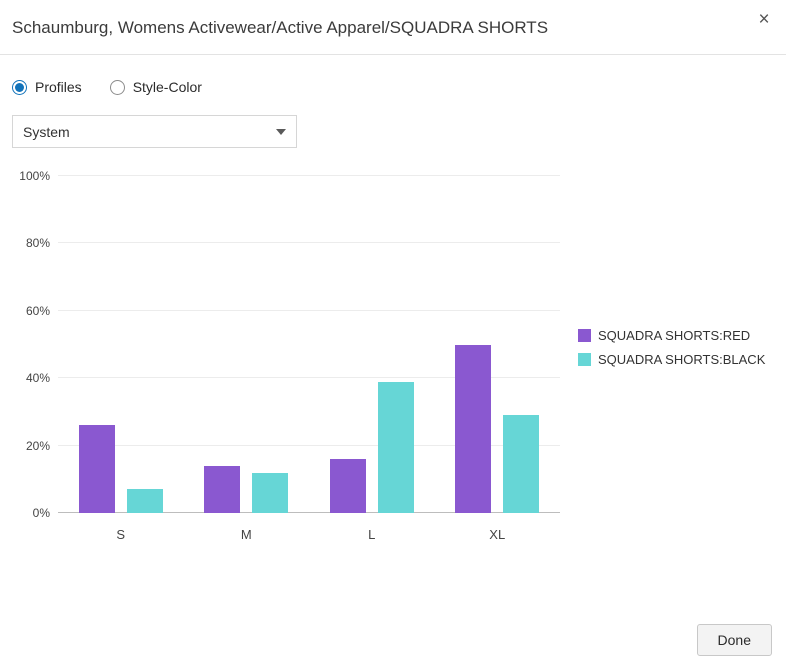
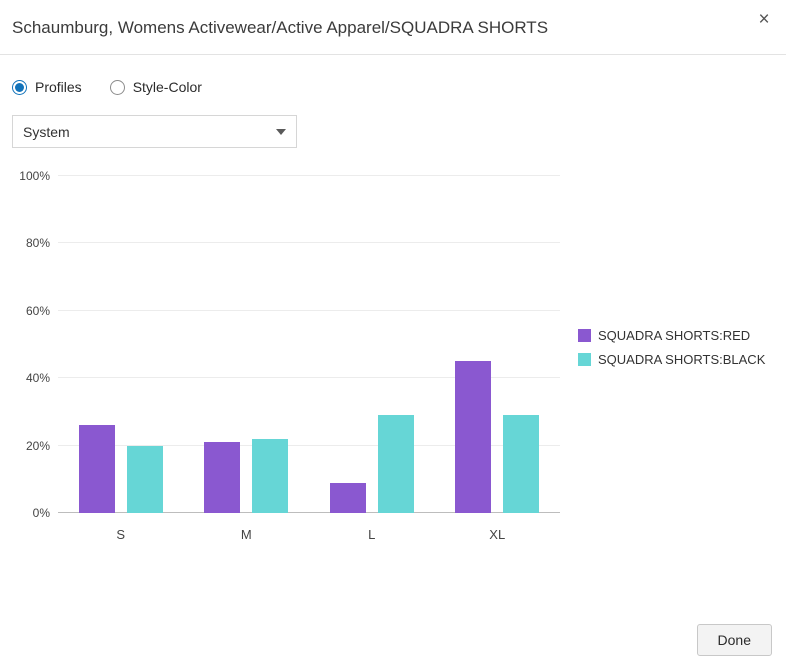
SQUADRA SHORTS:BLACK/S: 7% -> 20%
SQUADRA SHORTS:RED/M: 14% -> 21%
SQUADRA SHORTS:BLACK/M: 12% -> 22%
SQUADRA SHORTS:RED/L: 16% -> 9%
SQUADRA SHORTS:BLACK/L: 39% -> 29%
SQUADRA SHORTS:RED/XL: 50% -> 45%
